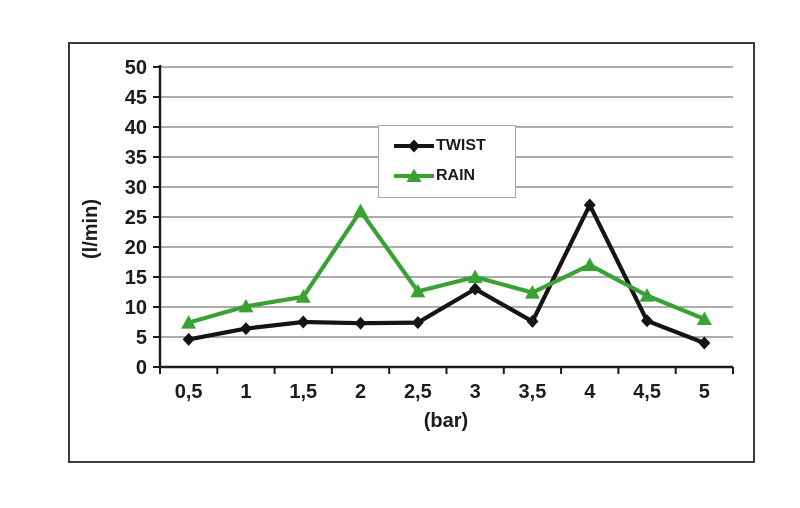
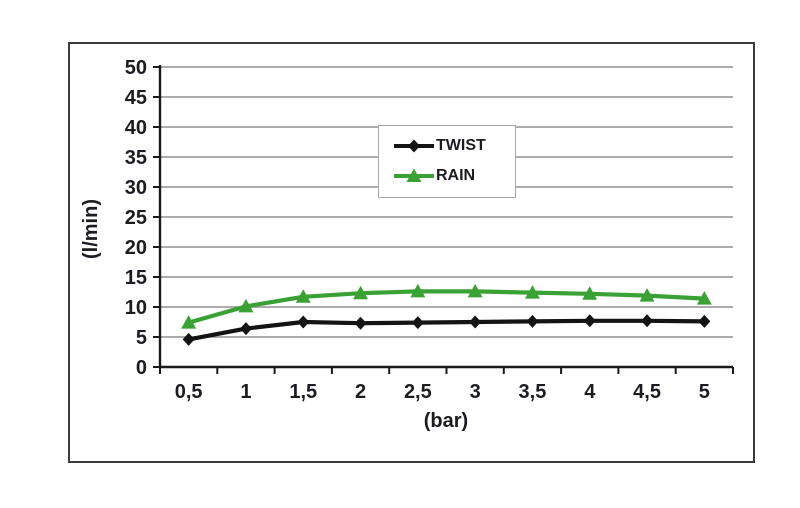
RAIN/2: 26 -> 12
TWIST/3: 13 -> 8
RAIN/3: 15 -> 13
TWIST/4: 27 -> 8
RAIN/4: 17 -> 12
TWIST/5: 4 -> 8
RAIN/5: 8 -> 11
